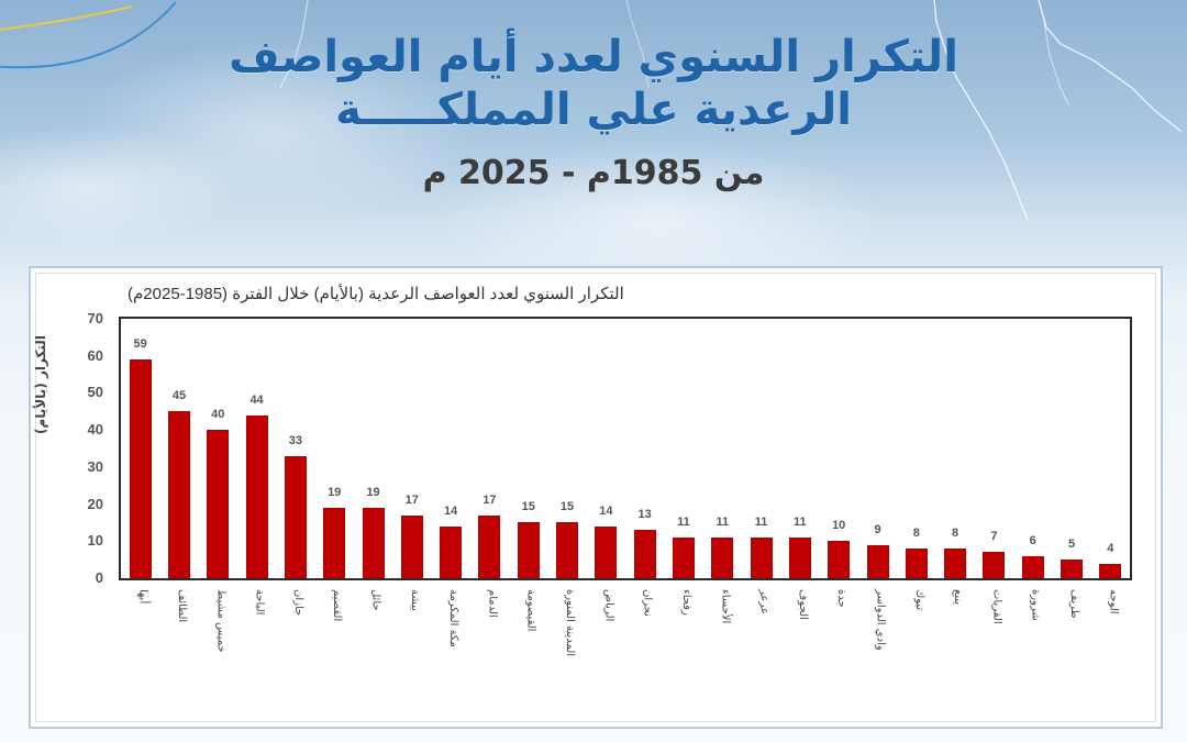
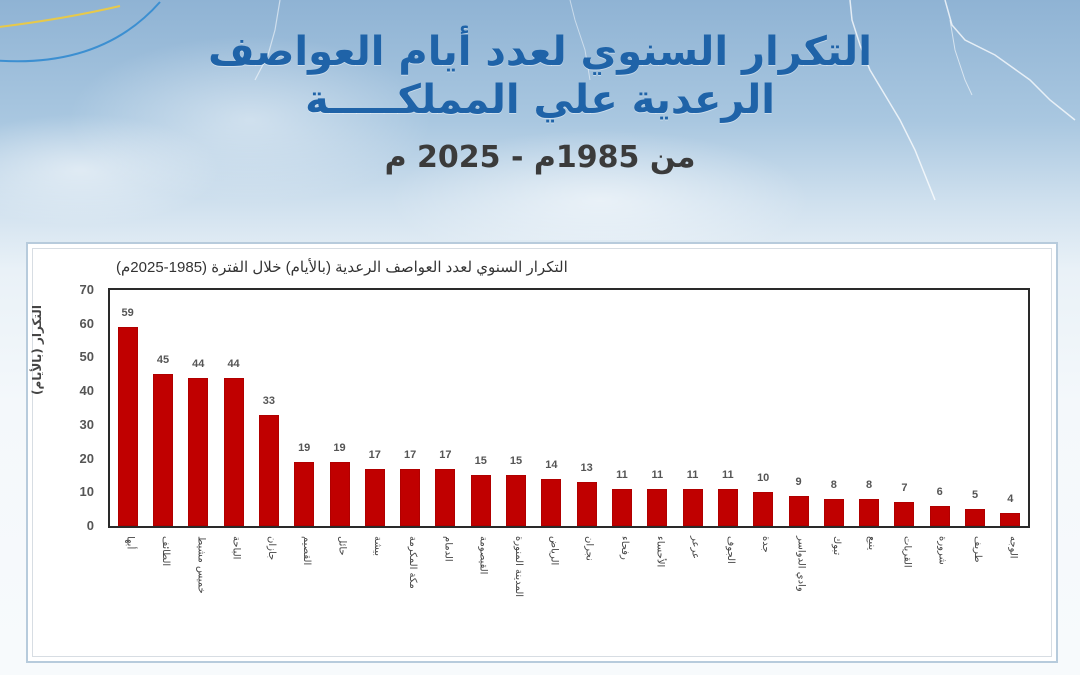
خميس مشيط: 40 -> 44
مكة المكرمة: 14 -> 17
